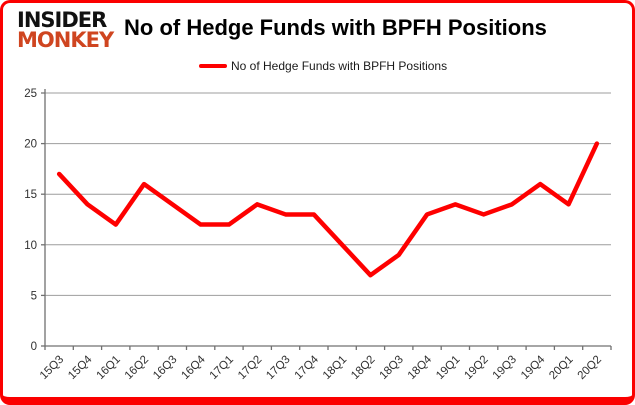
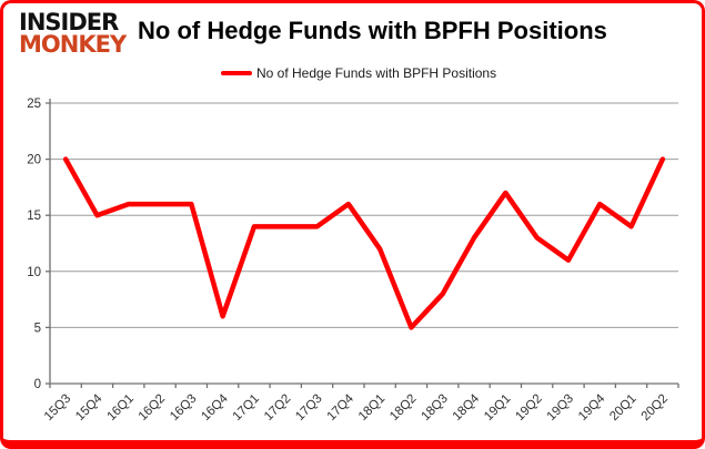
15Q3: 17 -> 20
15Q4: 14 -> 15
16Q1: 12 -> 16
16Q3: 14 -> 16
16Q4: 12 -> 6
17Q1: 12 -> 14
17Q3: 13 -> 14
17Q4: 13 -> 16
18Q1: 10 -> 12
18Q2: 7 -> 5
18Q3: 9 -> 8
19Q1: 14 -> 17
19Q3: 14 -> 11
